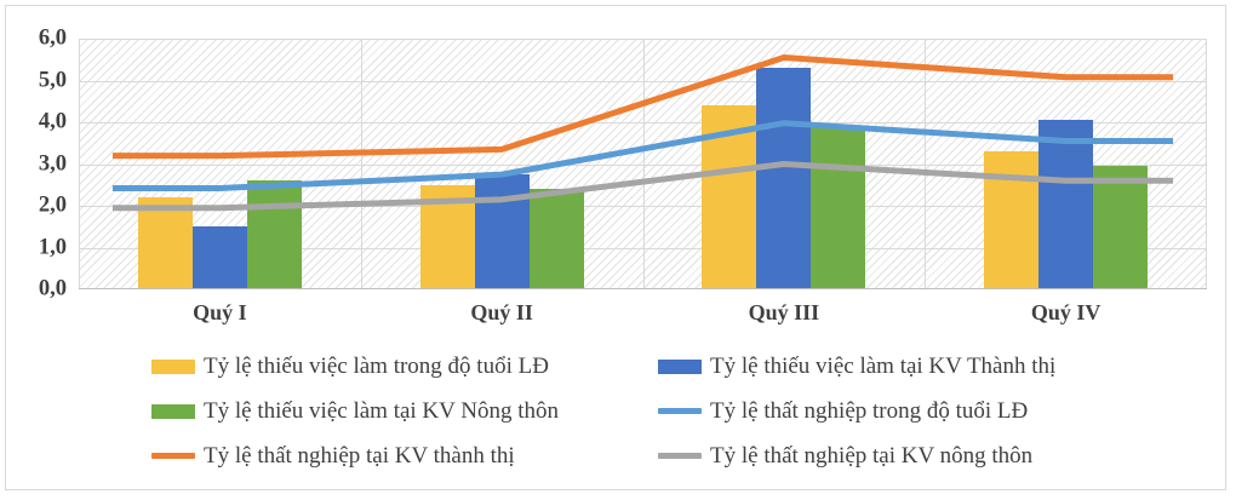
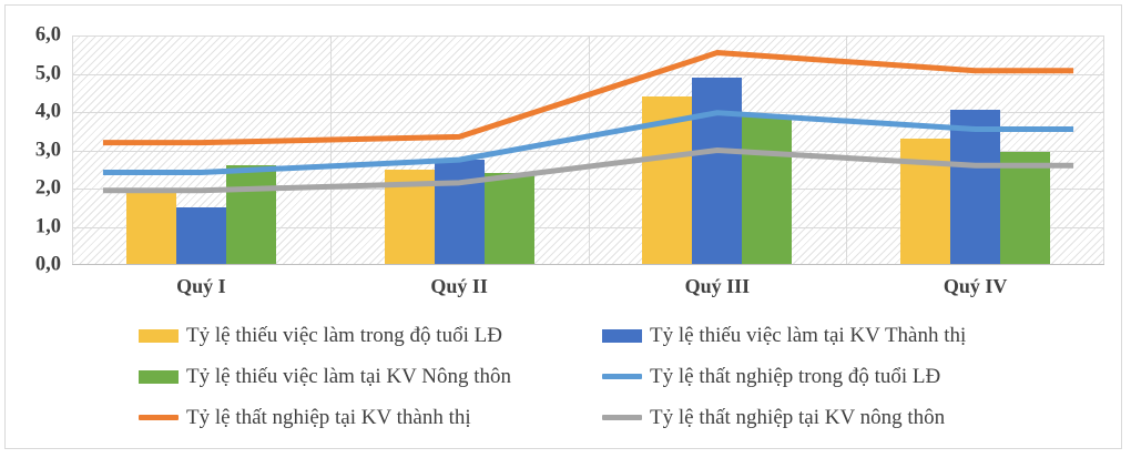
Tỷ lệ thiếu việc làm trong độ tuổi LĐ/Quý I: 2,2 -> 1,9
Tỷ lệ thiếu việc làm tại KV Thành thị/Quý III: 5,3 -> 4,9
